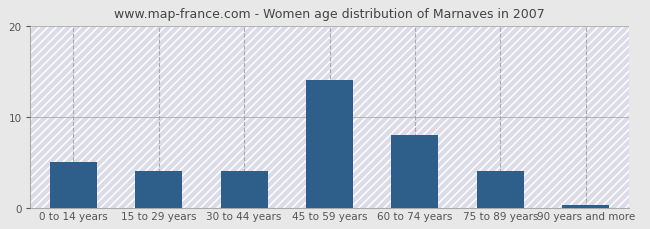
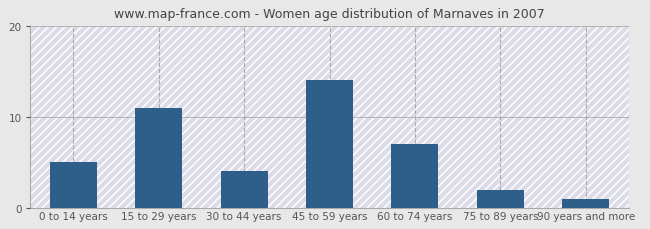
15 to 29 years: 4.0 -> 11.0
60 to 74 years: 8.0 -> 7.0
75 to 89 years: 4.0 -> 2.0
90 years and more: 0.3 -> 1.0
